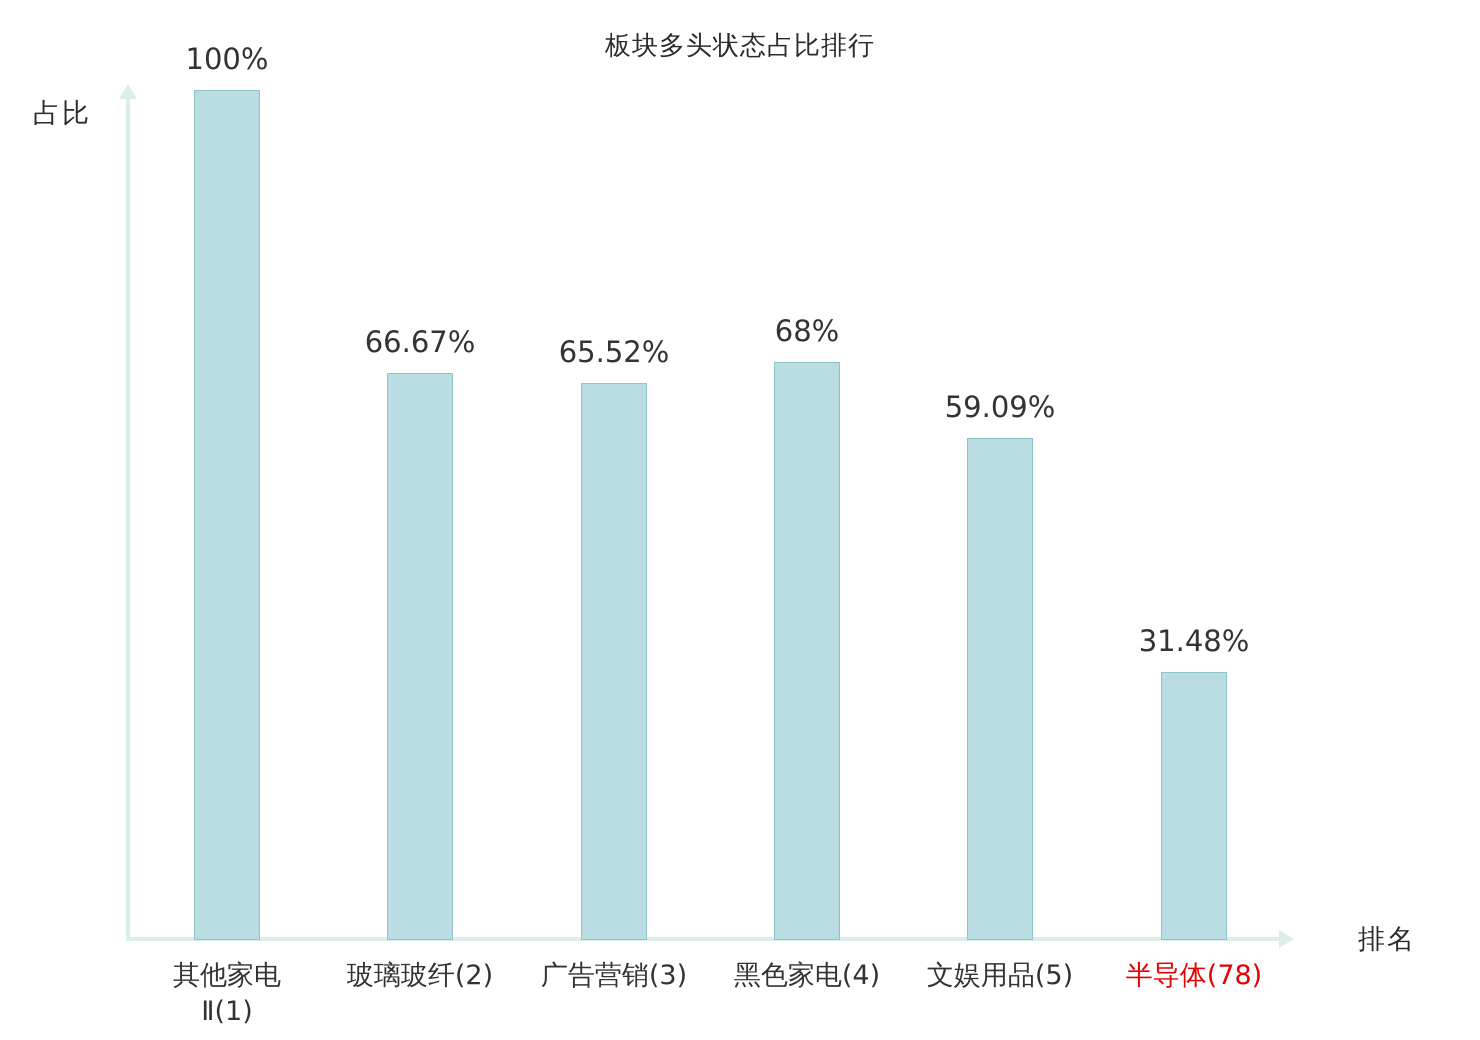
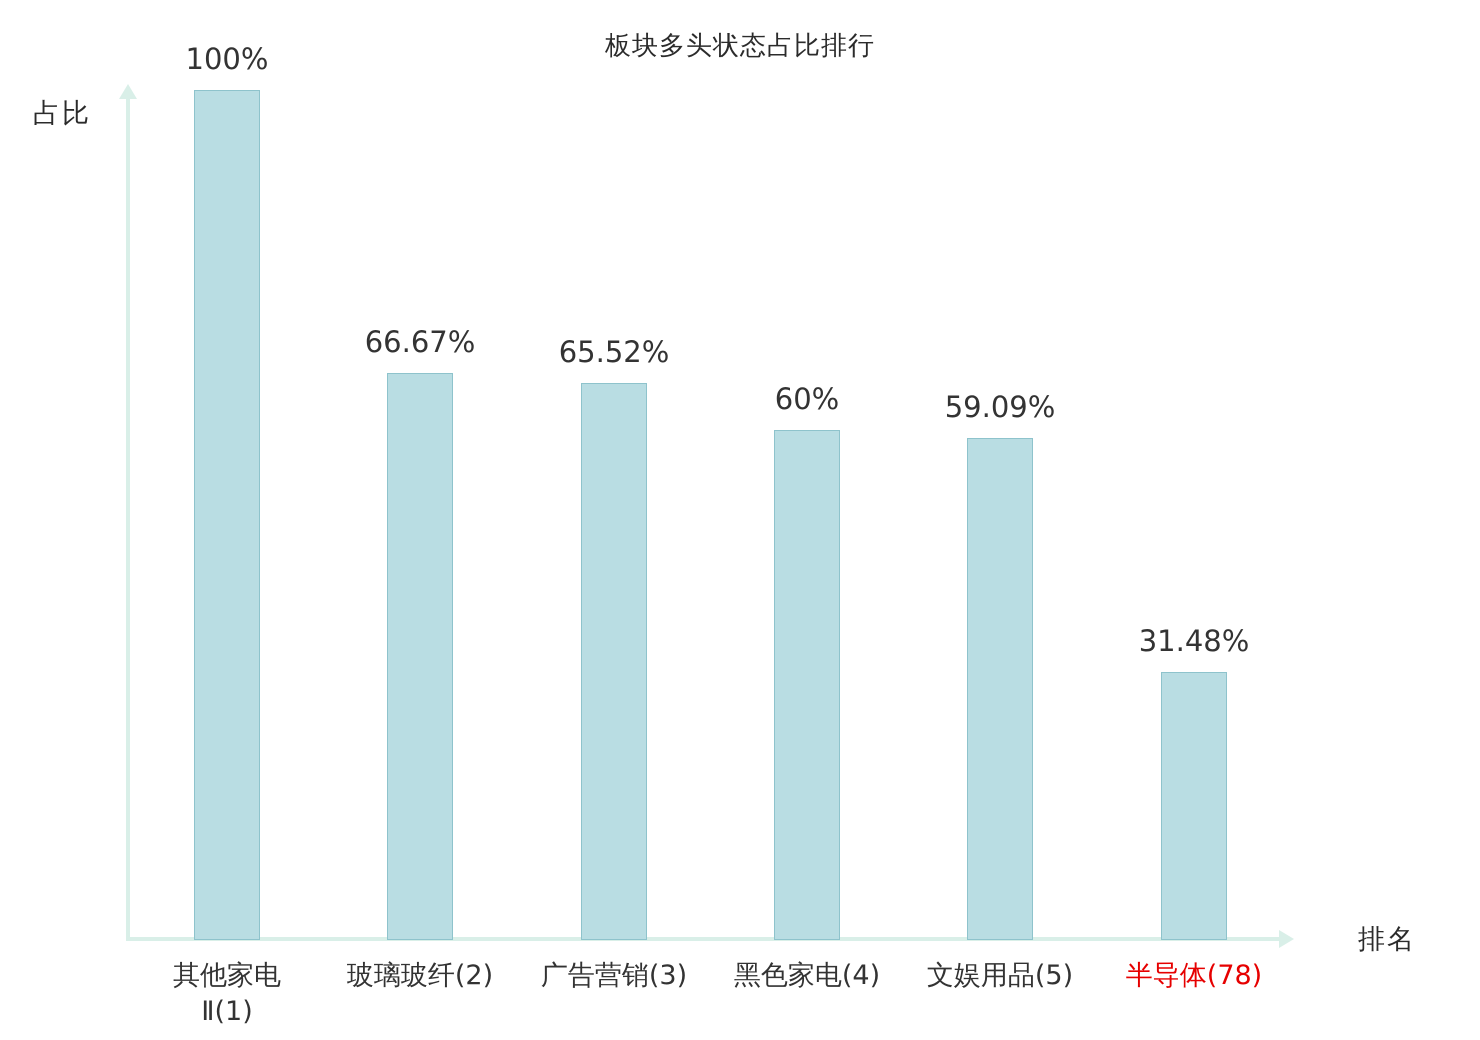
黑色家电(4): 68% -> 60%
